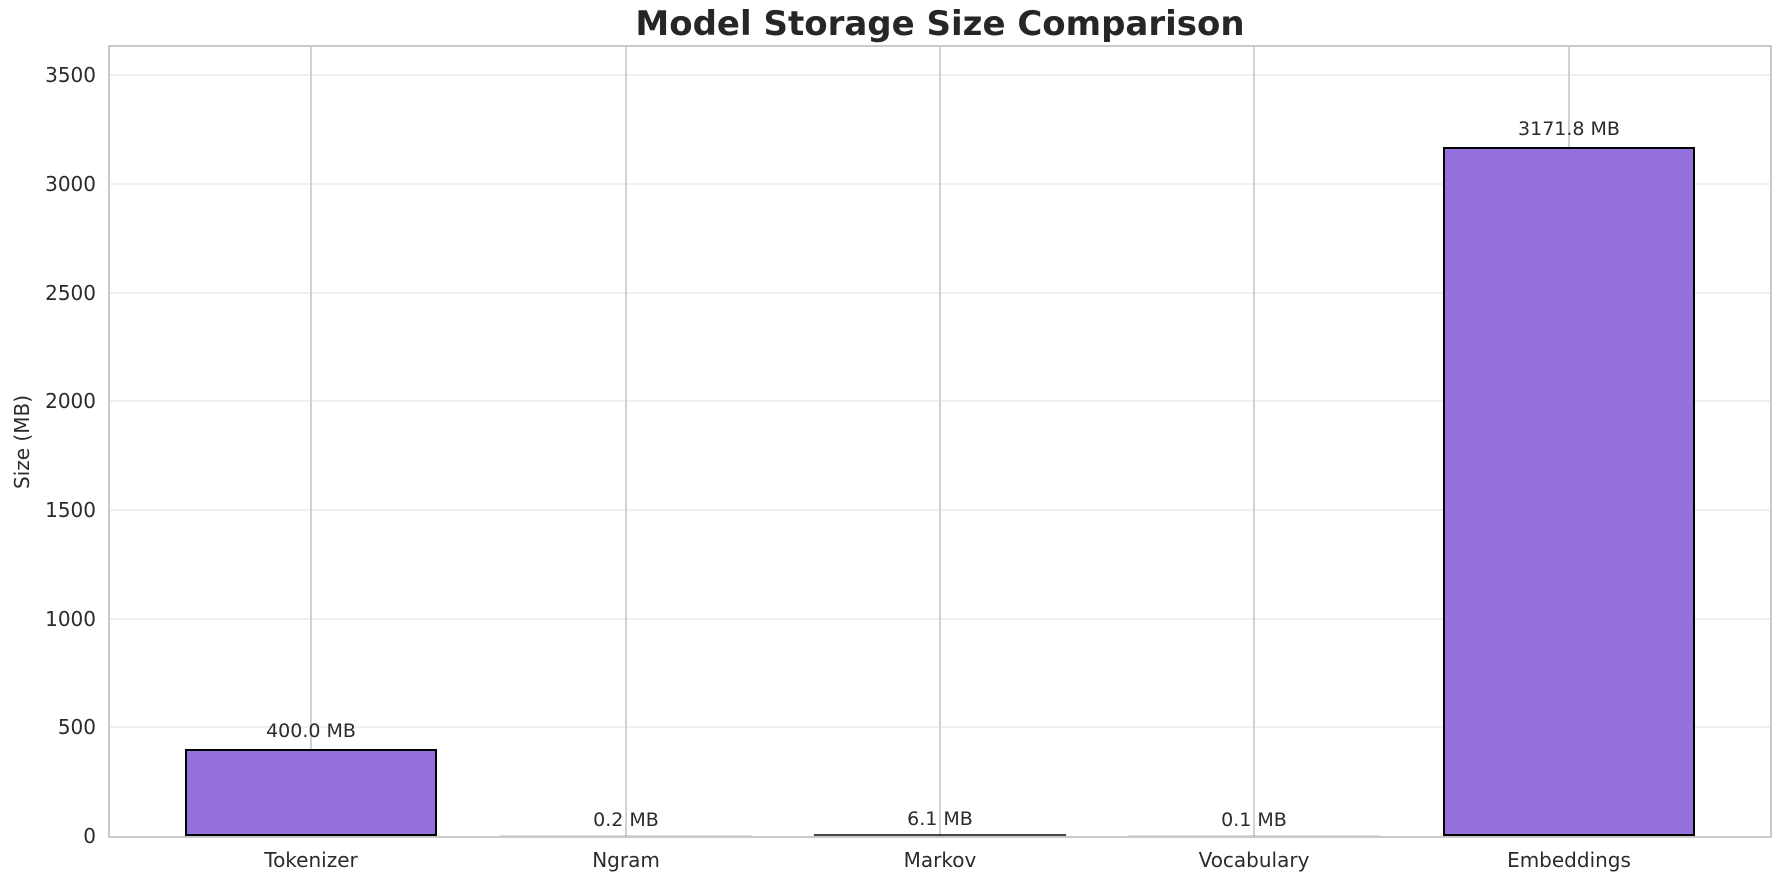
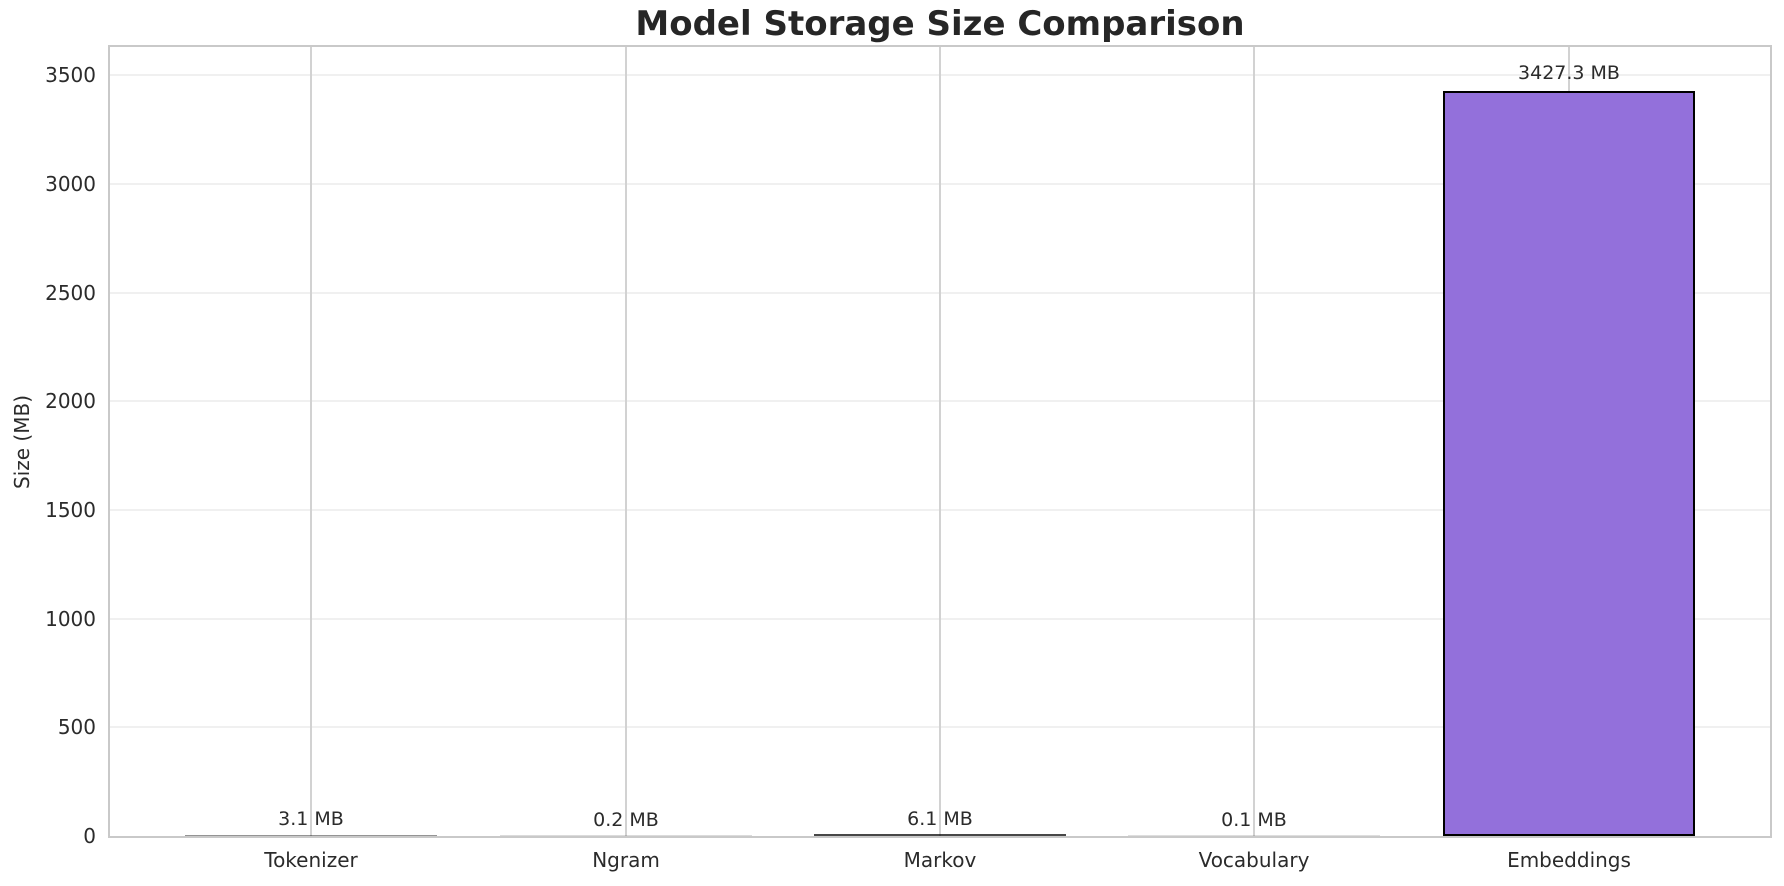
Tokenizer: 400.0 -> 3.1
Embeddings: 3171.8 -> 3427.3
